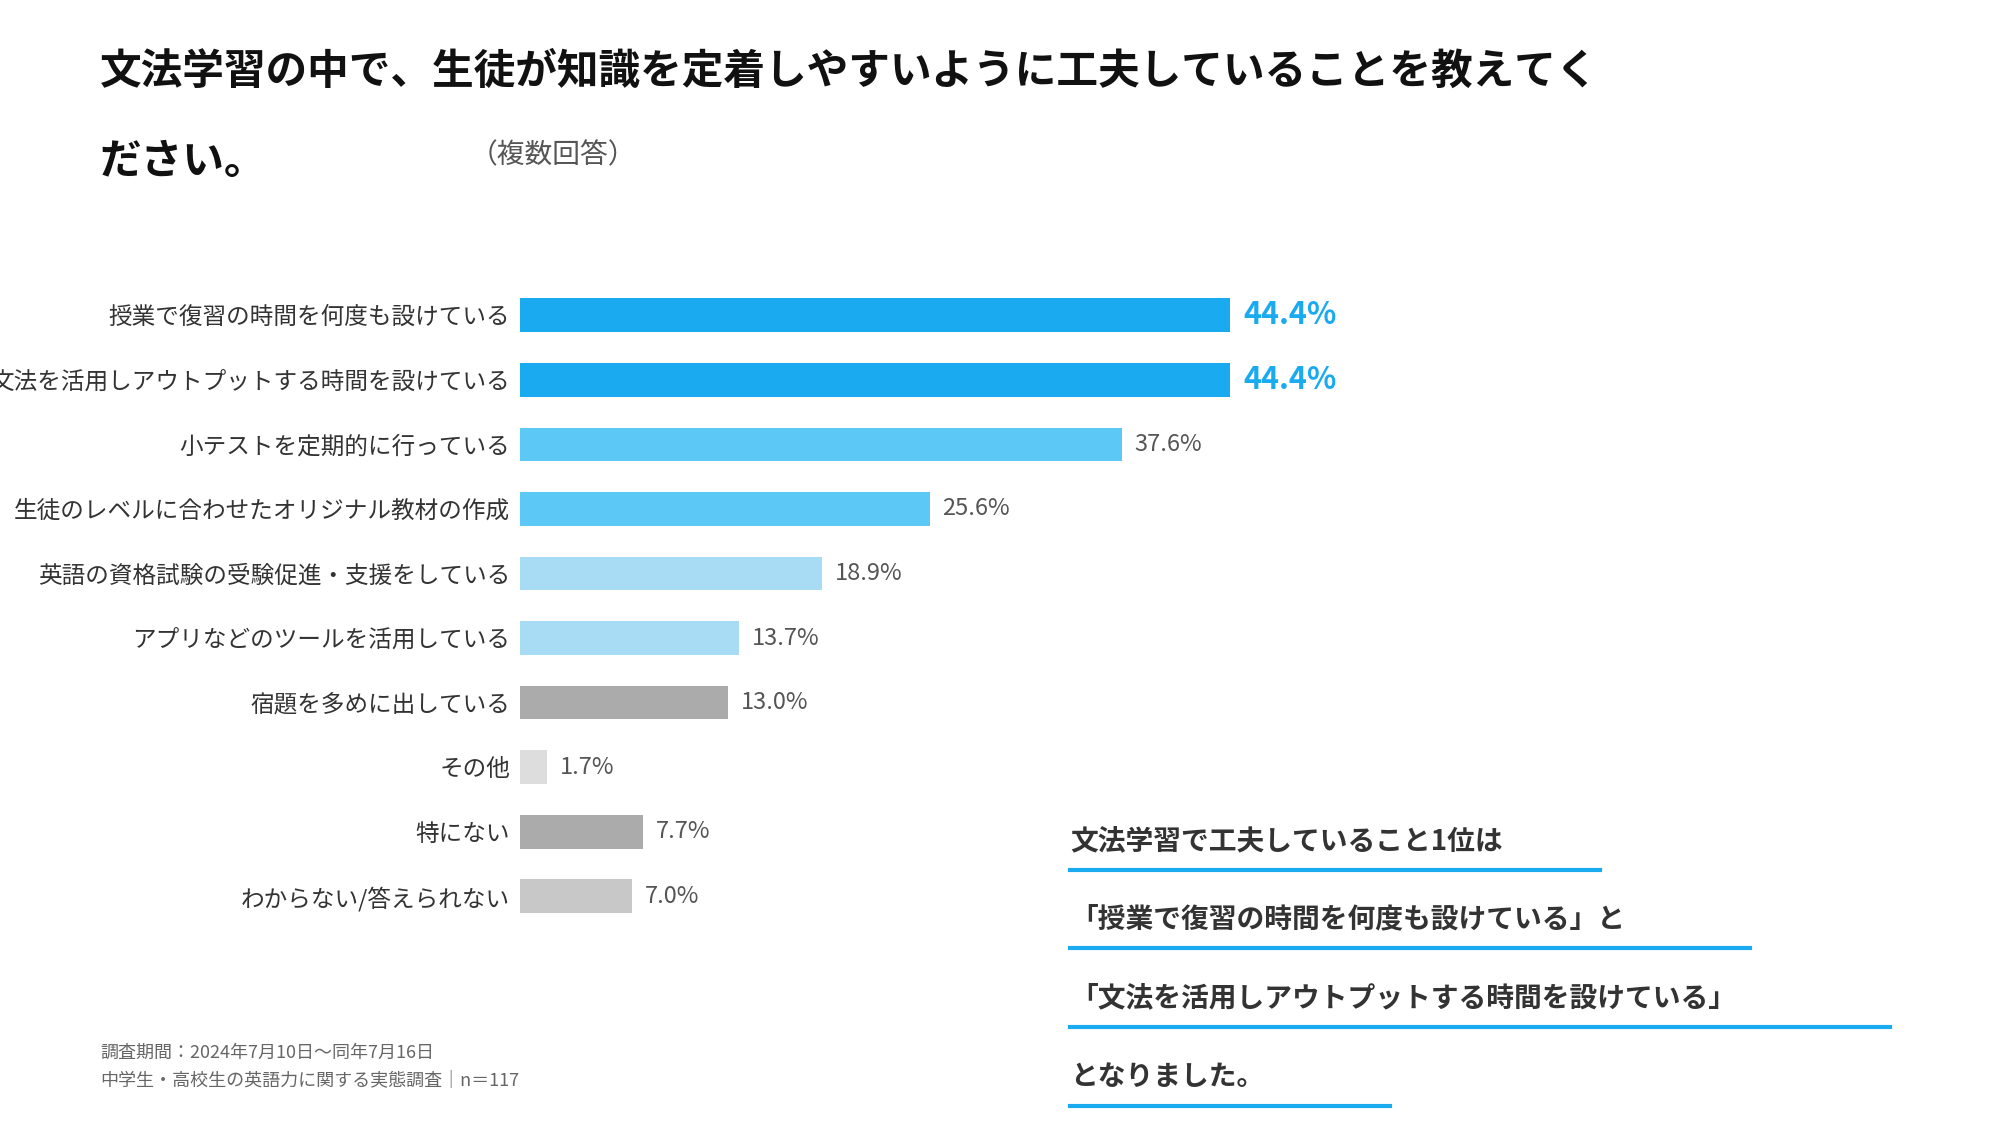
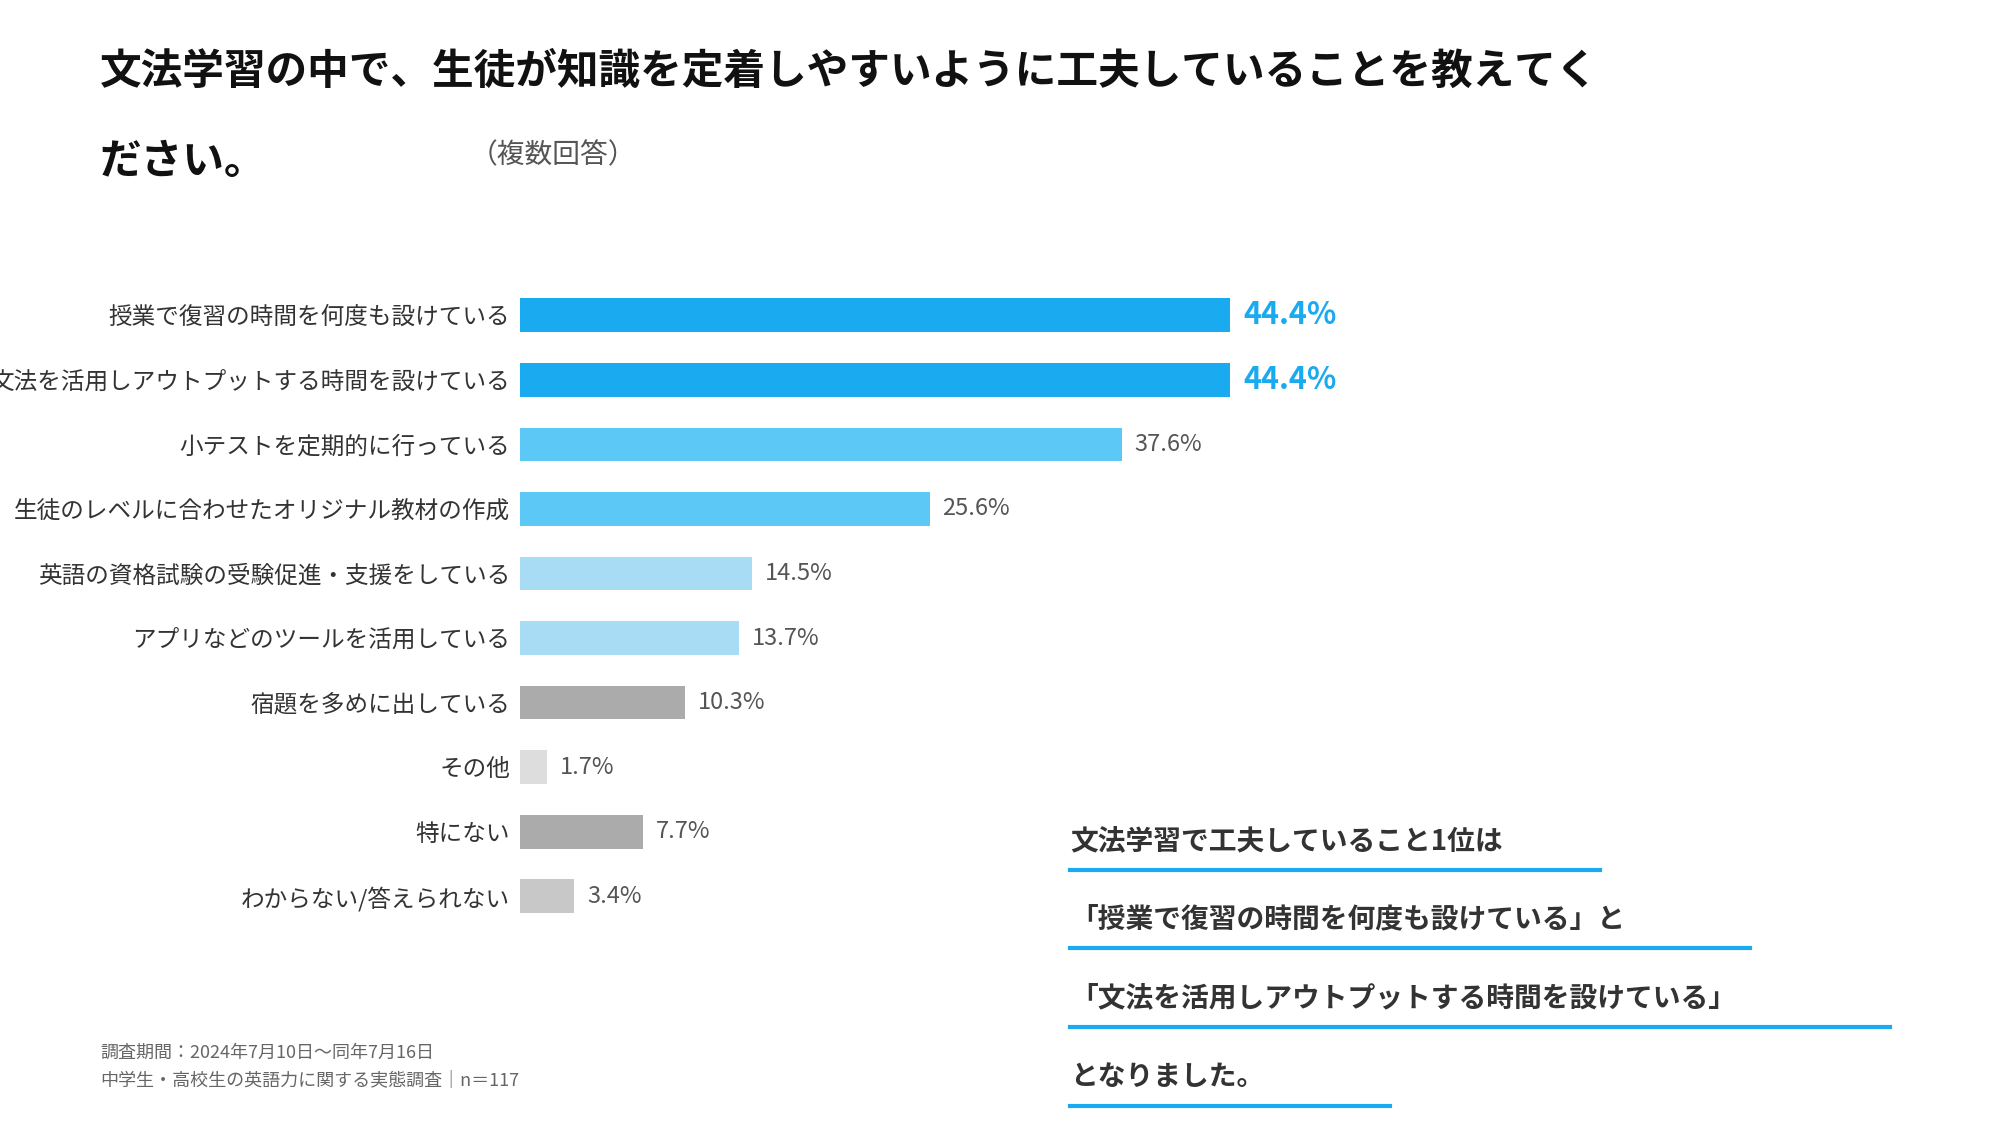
英語の資格試験の受験促進・支援をしている: 18.9% -> 14.5%
宿題を多めに出している: 13.0% -> 10.3%
わからない/答えられない: 7.0% -> 3.4%
